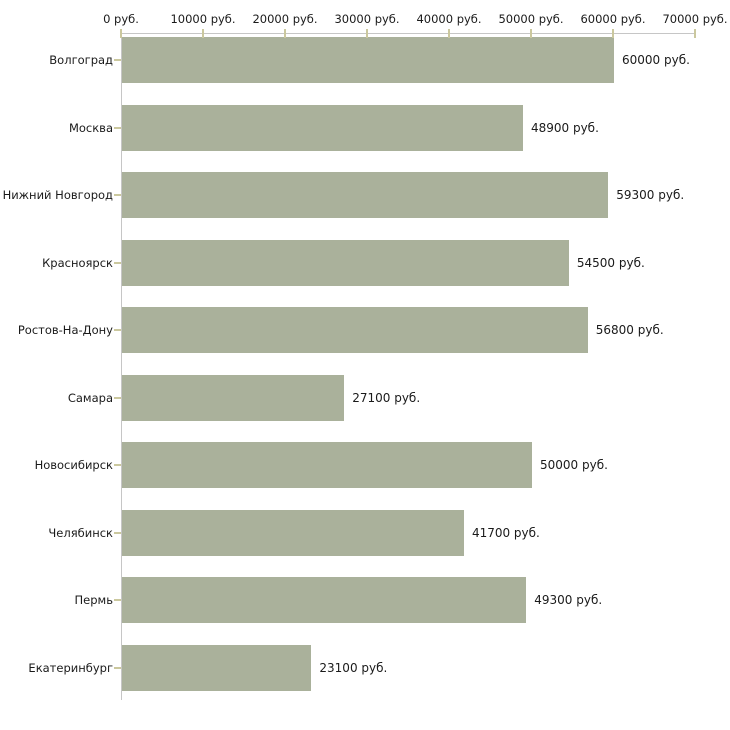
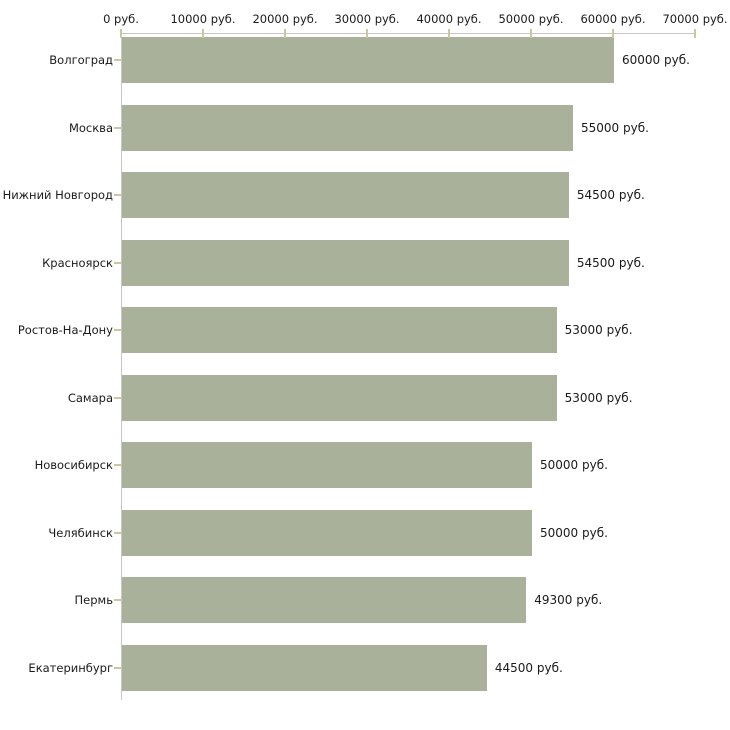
Москва: 48900 -> 55000
Нижний Новгород: 59300 -> 54500
Ростов-На-Дону: 56800 -> 53000
Самара: 27100 -> 53000
Челябинск: 41700 -> 50000
Екатеринбург: 23100 -> 44500
